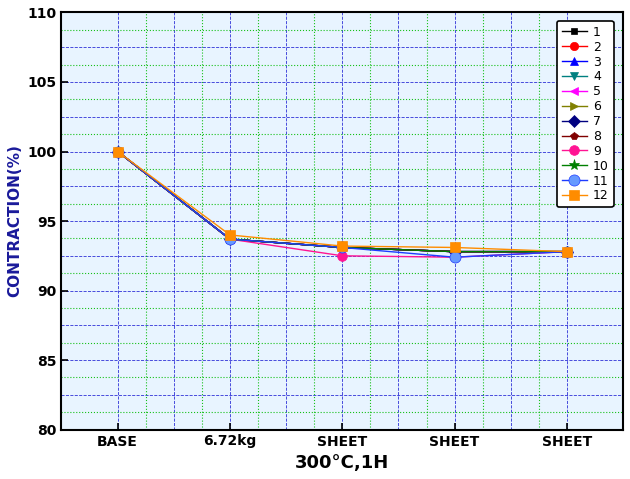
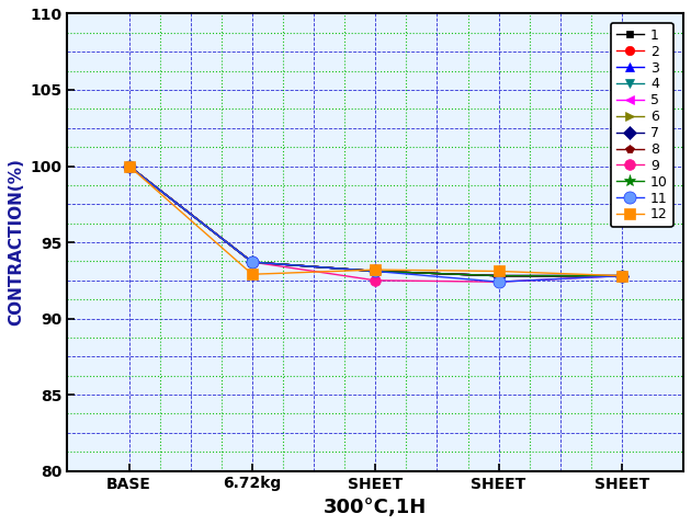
12/6.72kg: 94.0 -> 92.9
